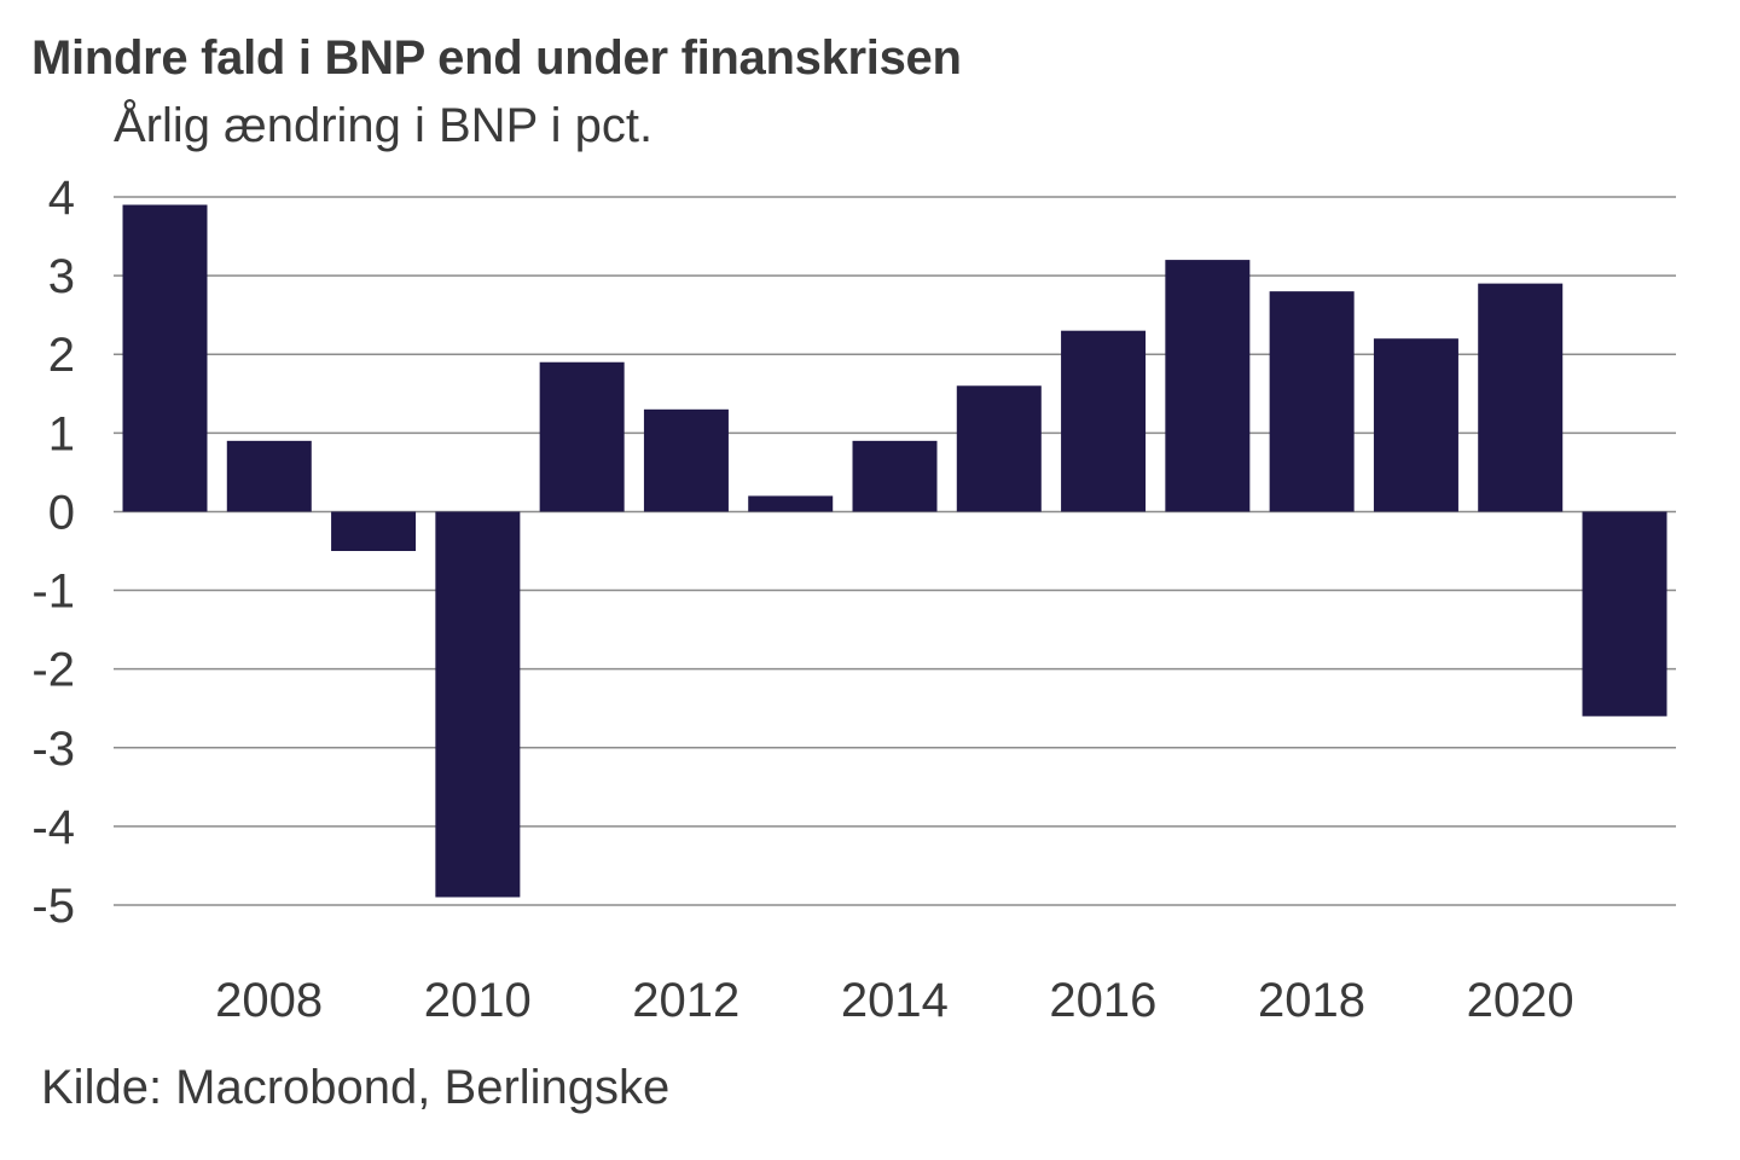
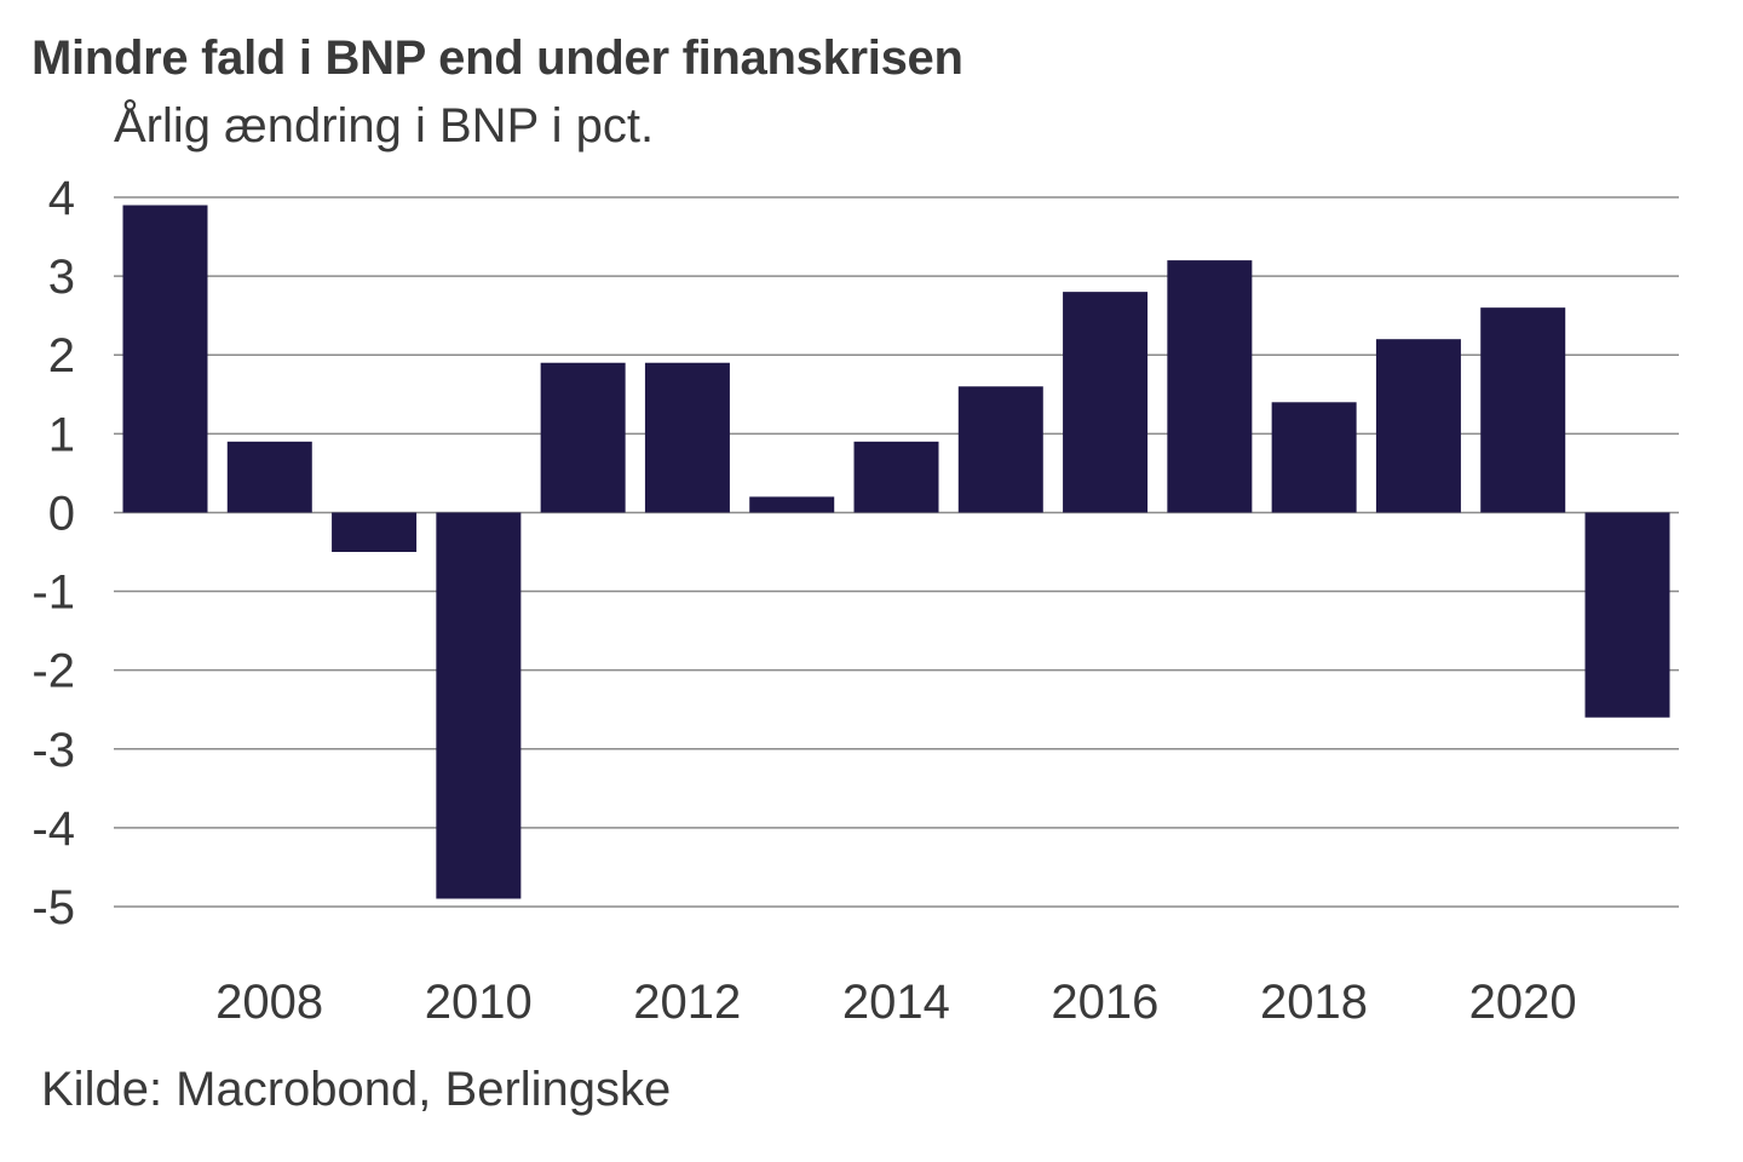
2012: 1.3 -> 1.9
2016: 2.3 -> 2.8
2018: 2.8 -> 1.4
2020: 2.9 -> 2.6
